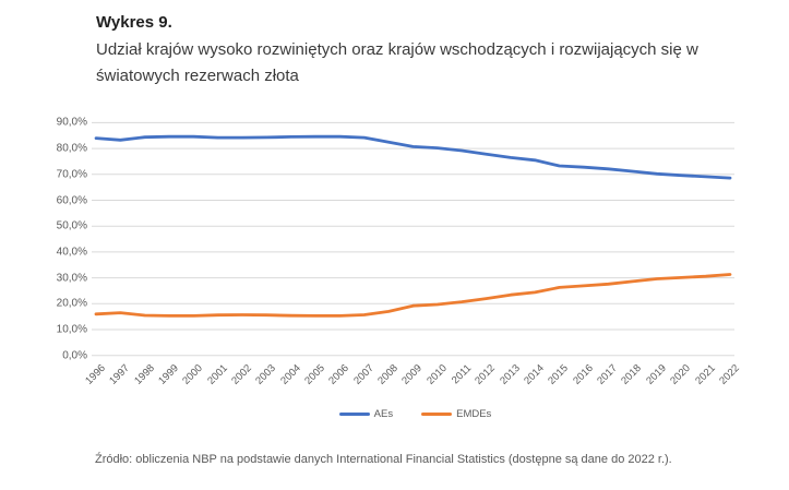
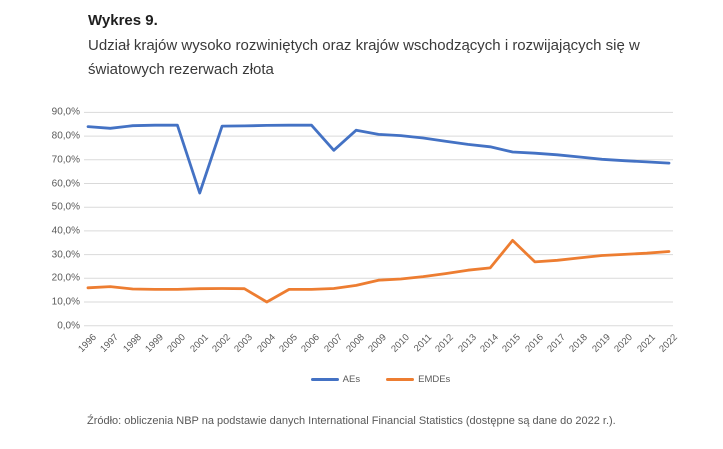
AEs/2001: 84% -> 56%
EMDEs/2004: 15% -> 10%
AEs/2007: 84% -> 74%
EMDEs/2015: 26% -> 36%
